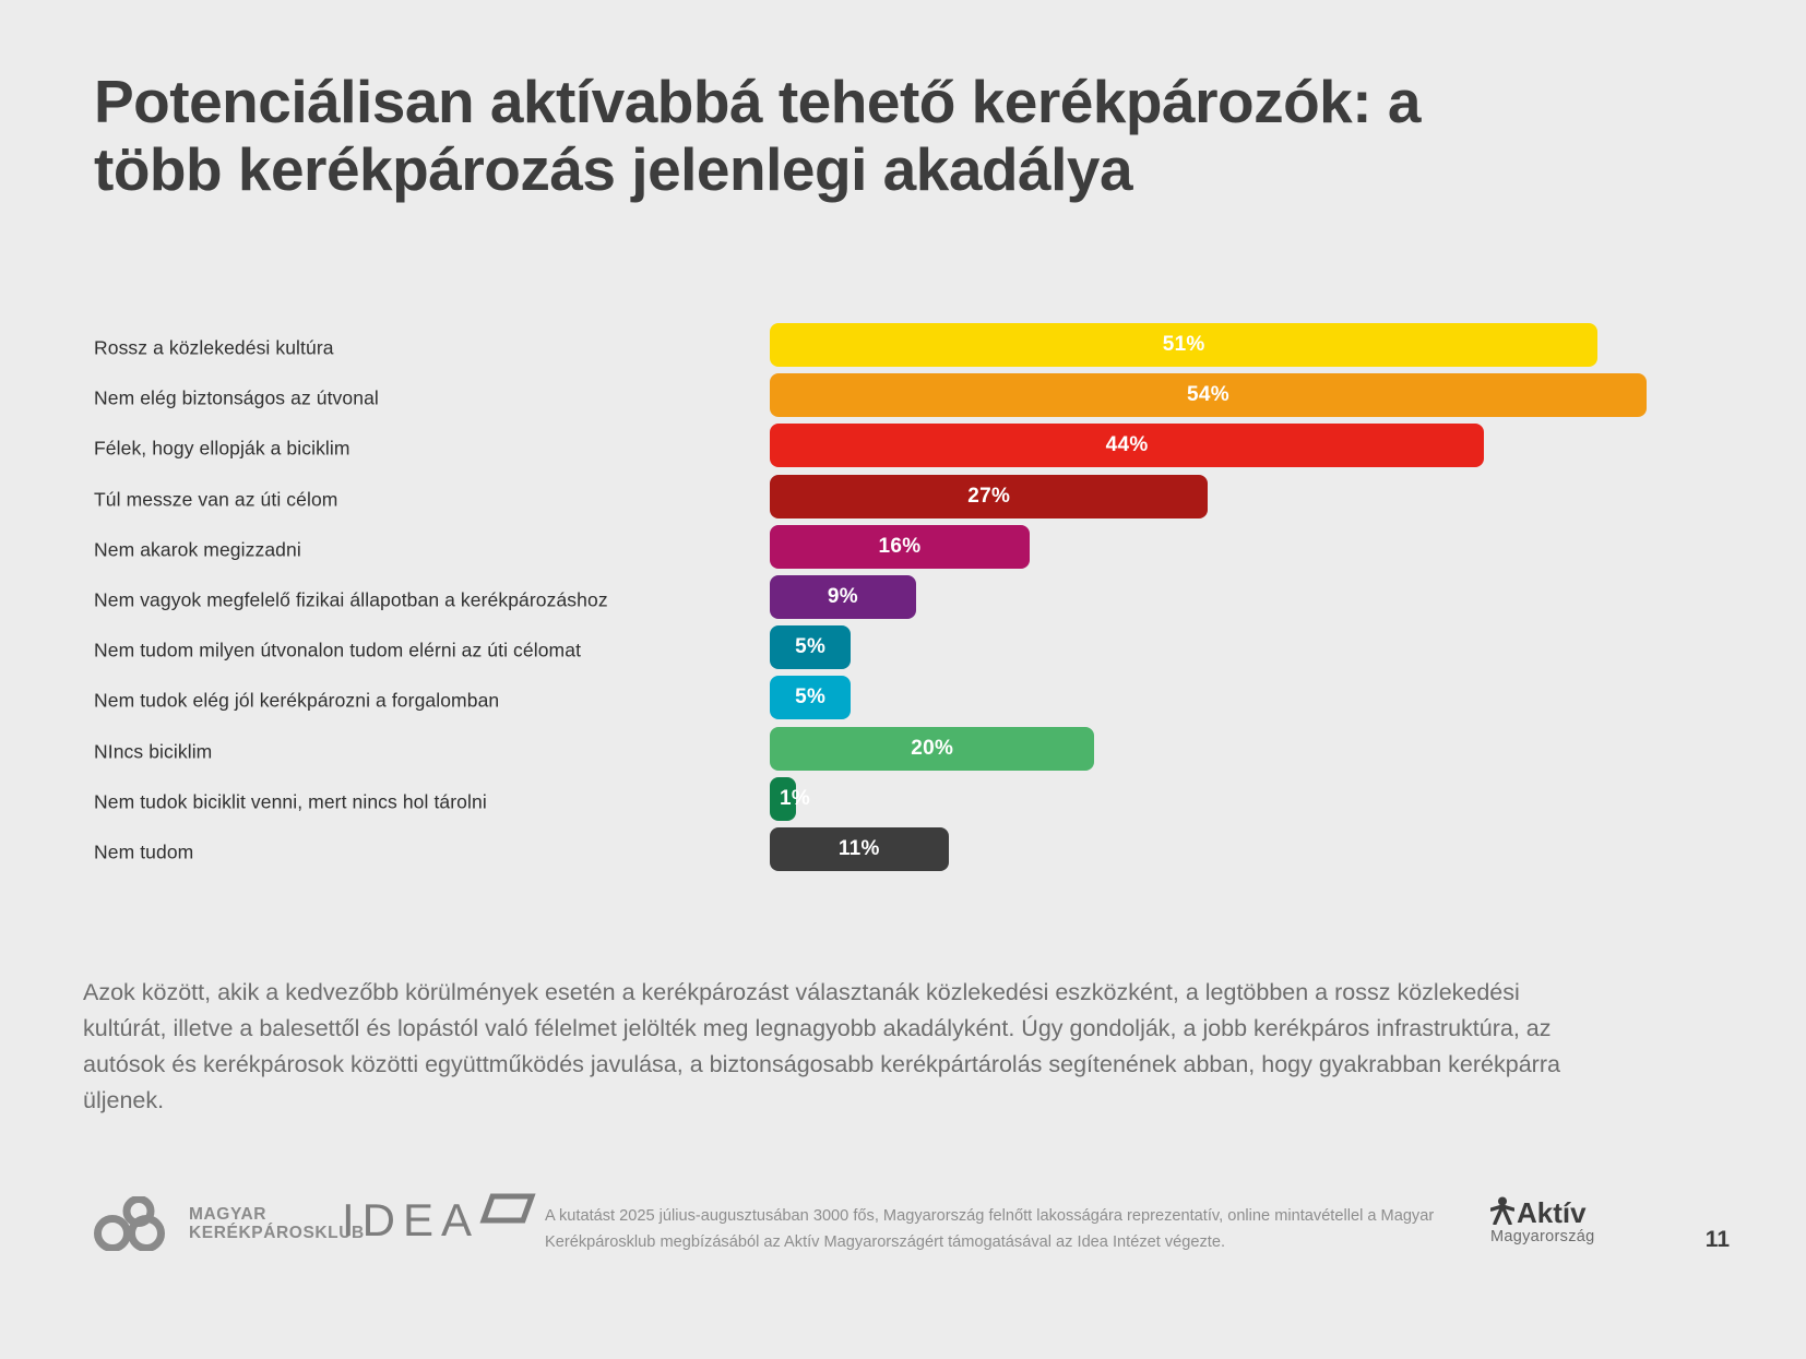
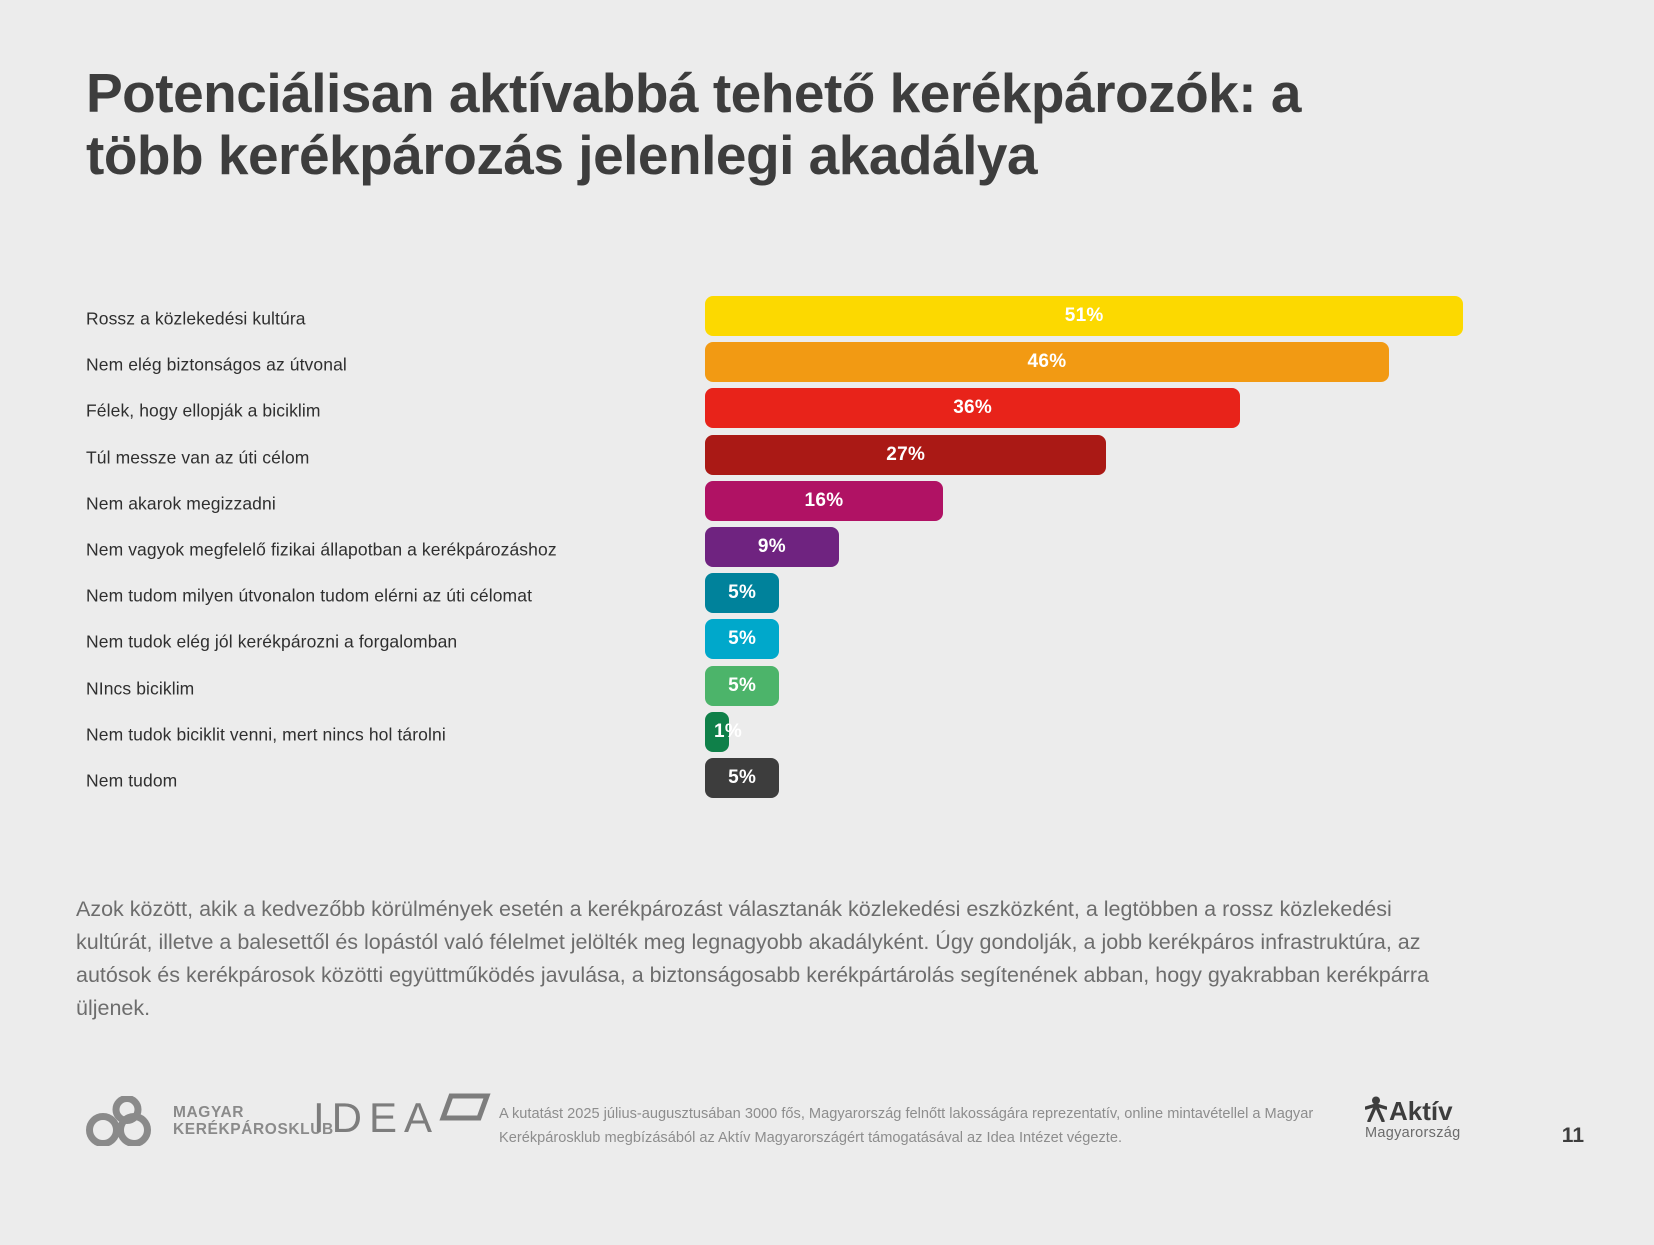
Nem elég biztonságos az útvonal: 54% -> 46%
Félek, hogy ellopják a biciklim: 44% -> 36%
NIncs biciklim: 20% -> 5%
Nem tudom: 11% -> 5%
